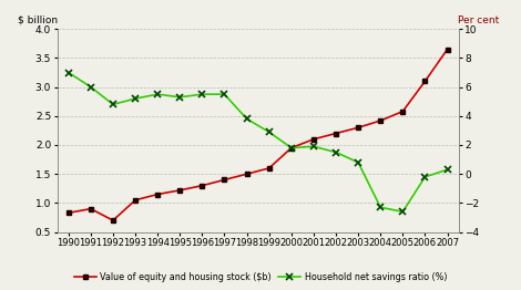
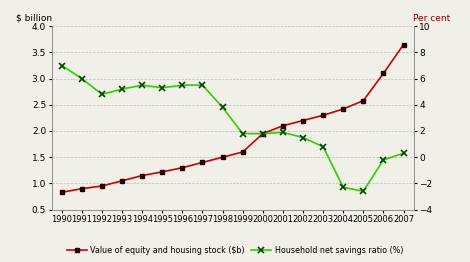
Value of equity and housing stock ($b)/1992: 0.70 -> 0.95
Household net savings ratio (%)/1999: 2.9 -> 1.8
